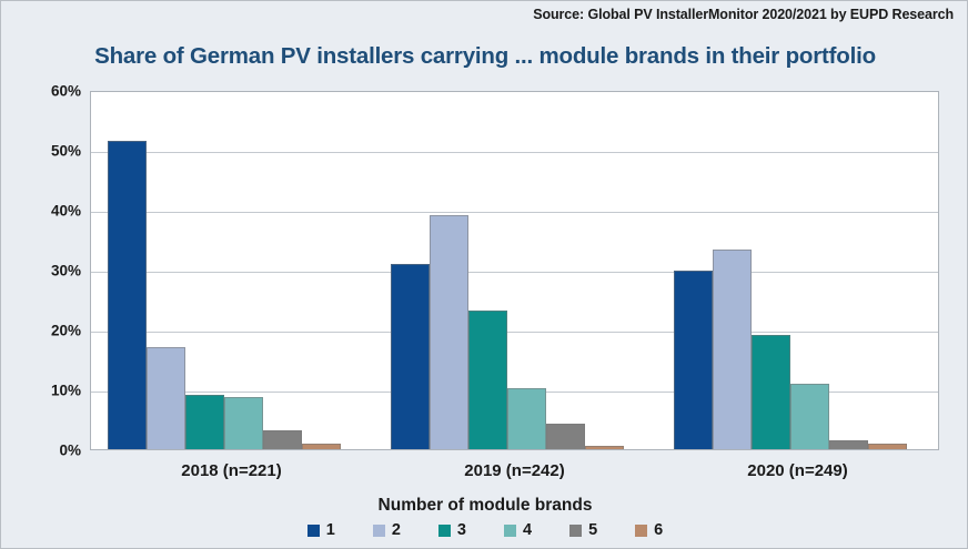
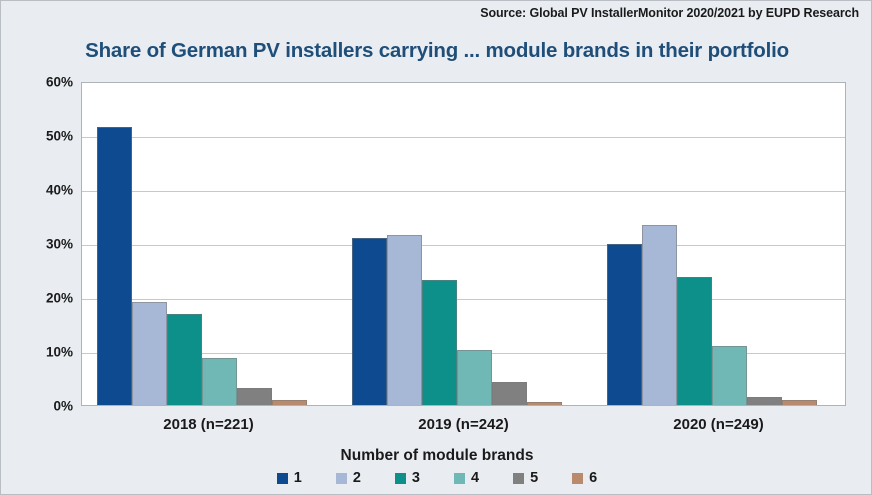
2/2018 (n=221): 17% -> 19%
3/2018 (n=221): 9% -> 17%
2/2019 (n=242): 39% -> 31%
3/2020 (n=249): 19% -> 24%
